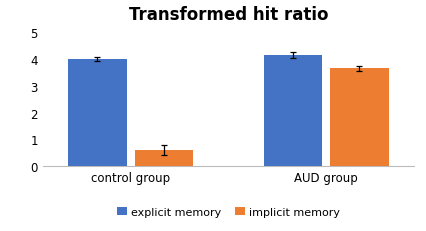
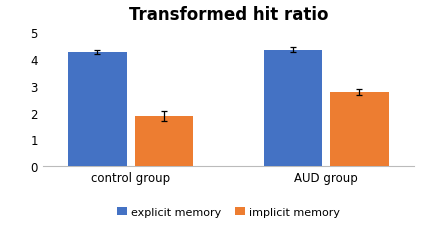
explicit memory/control group: 4.00 -> 4.25
implicit memory/control group: 0.60 -> 1.87
explicit memory/AUD group: 4.15 -> 4.35
implicit memory/AUD group: 3.65 -> 2.77
